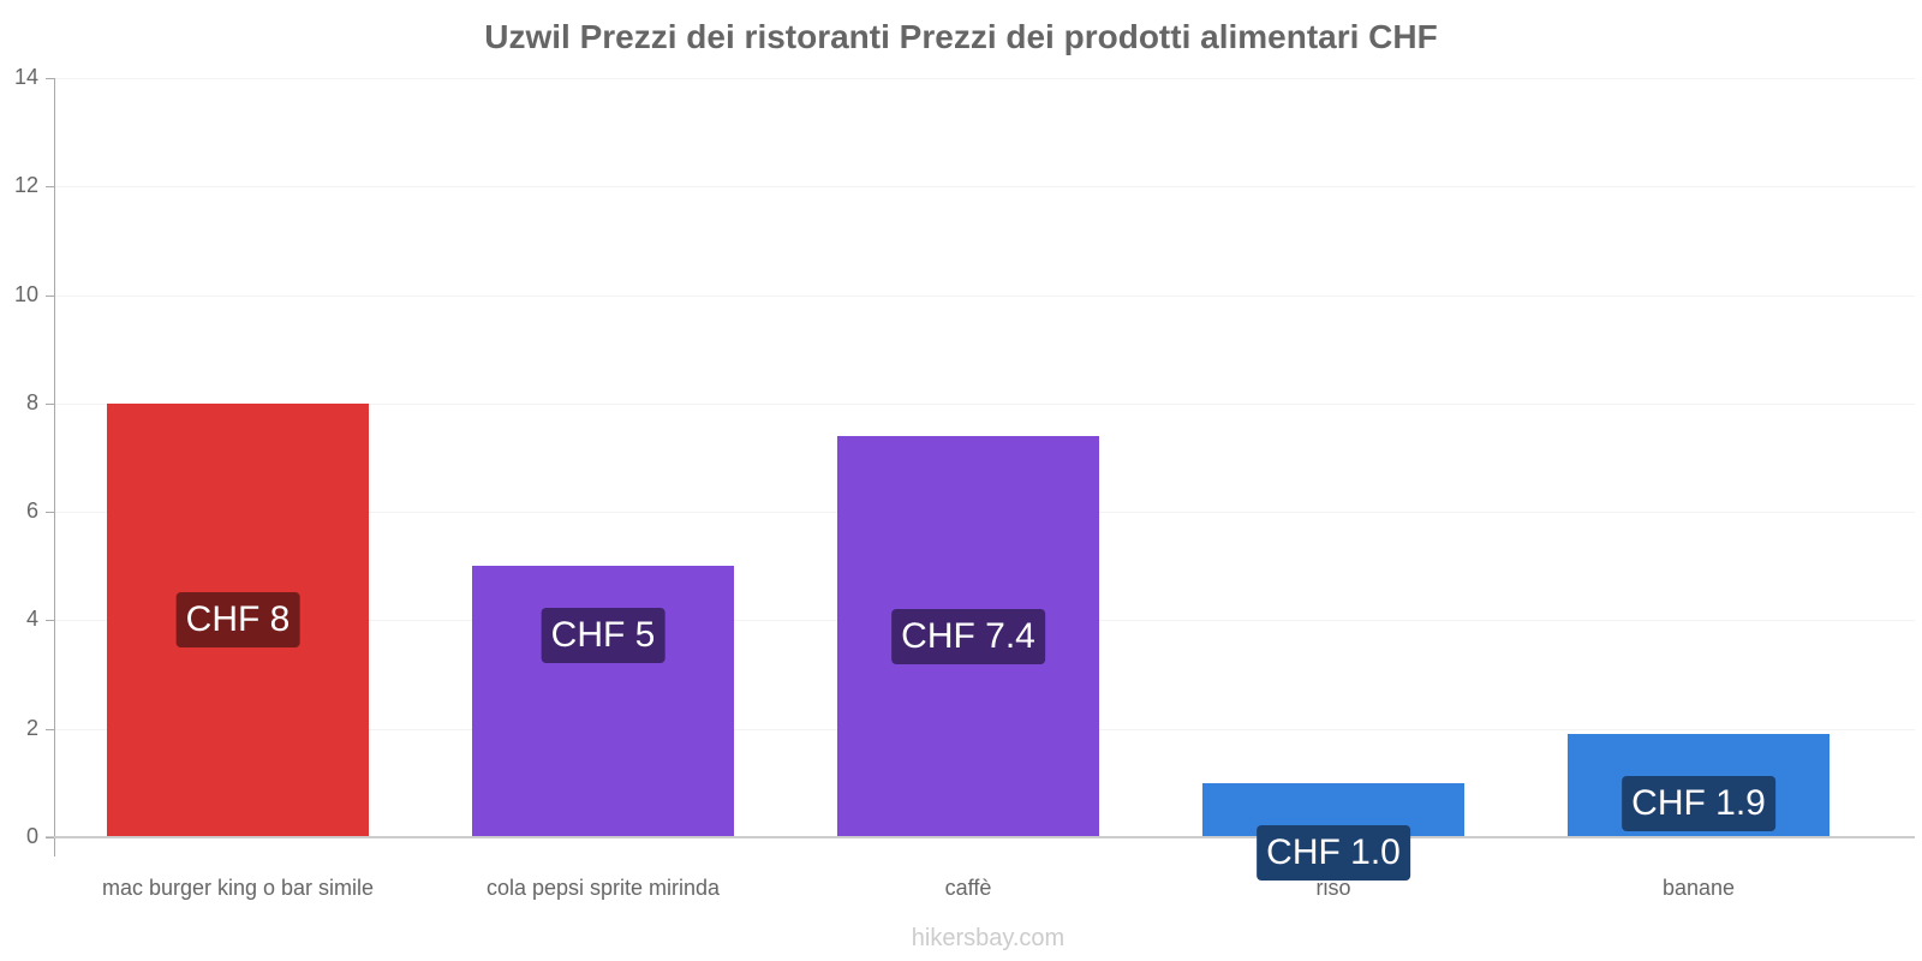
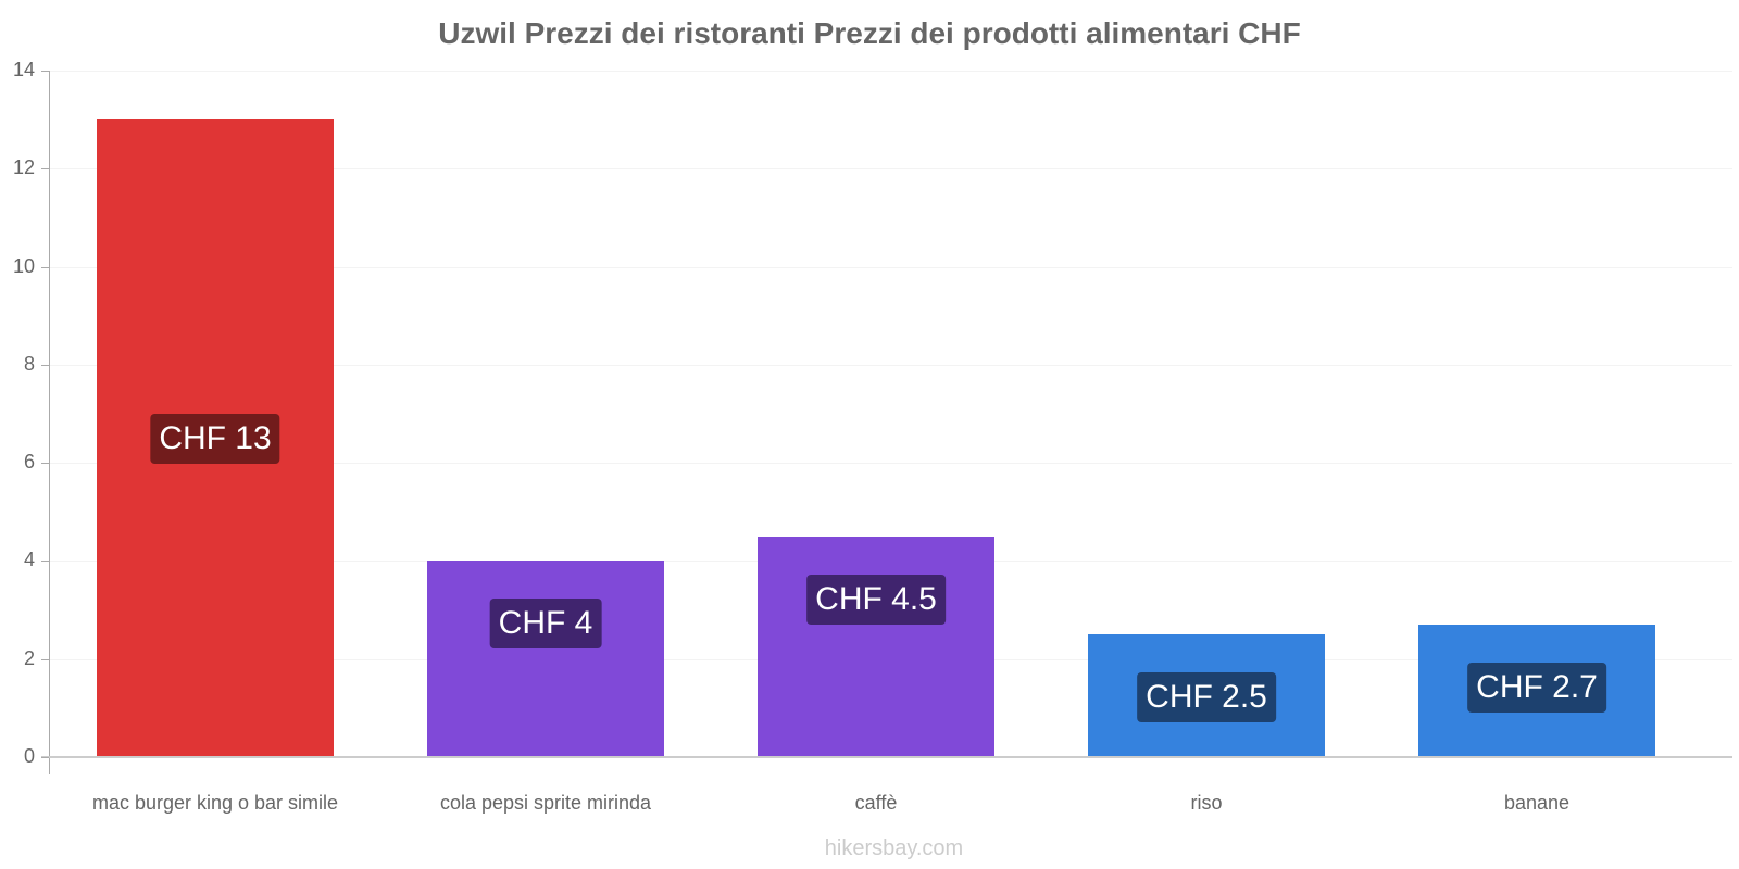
mac burger king o bar simile: 8 -> 13
cola pepsi sprite mirinda: 5 -> 4
caffè: 7.4 -> 4.5
riso: 1.0 -> 2.5
banane: 1.9 -> 2.7
